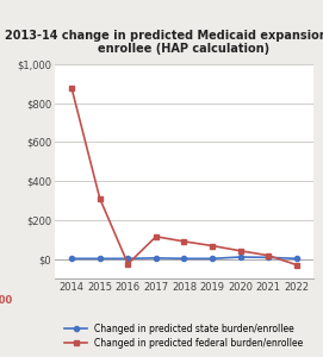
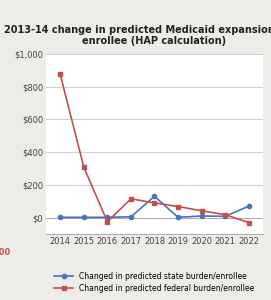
Changed in predicted state burden/enrollee/2018: $0 -> $130
Changed in predicted state burden/enrollee/2022: $0 -> $70
